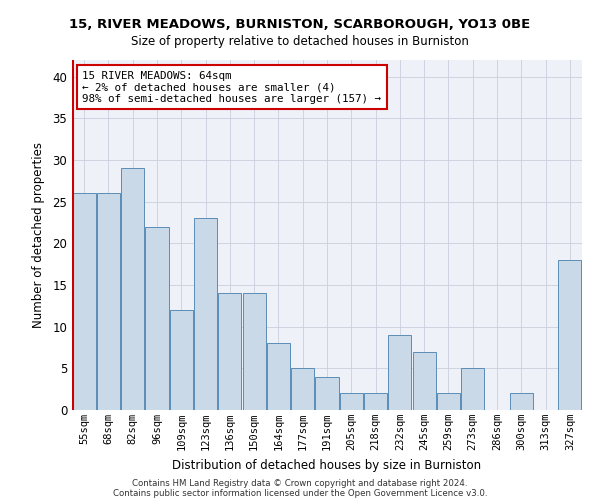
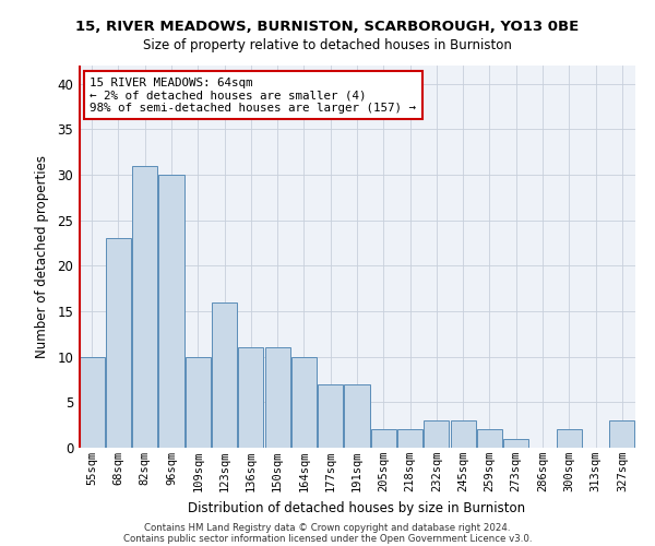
55sqm: 26 -> 10
68sqm: 26 -> 23
82sqm: 29 -> 31
96sqm: 22 -> 30
109sqm: 12 -> 10
123sqm: 23 -> 16
136sqm: 14 -> 11
150sqm: 14 -> 11
164sqm: 8 -> 10
177sqm: 5 -> 7
191sqm: 4 -> 7
232sqm: 9 -> 3
245sqm: 7 -> 3
273sqm: 5 -> 1
327sqm: 18 -> 3
